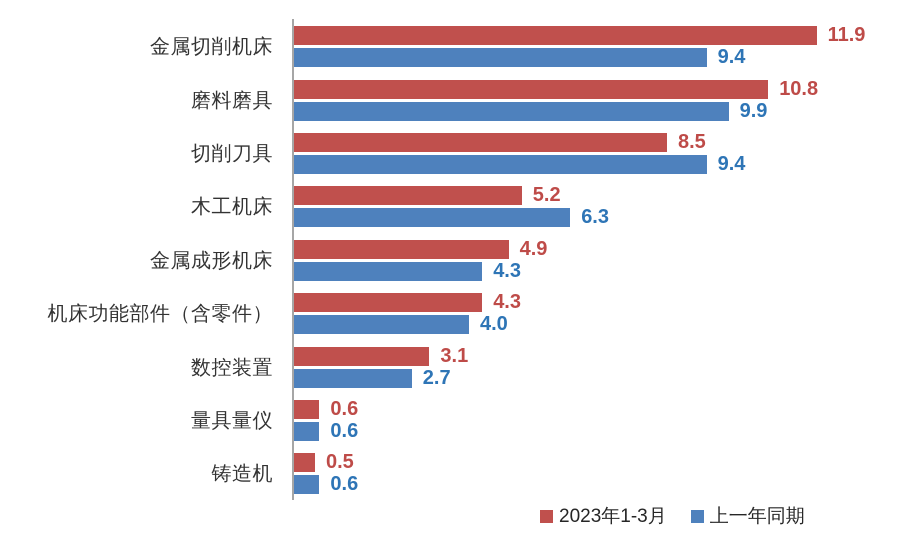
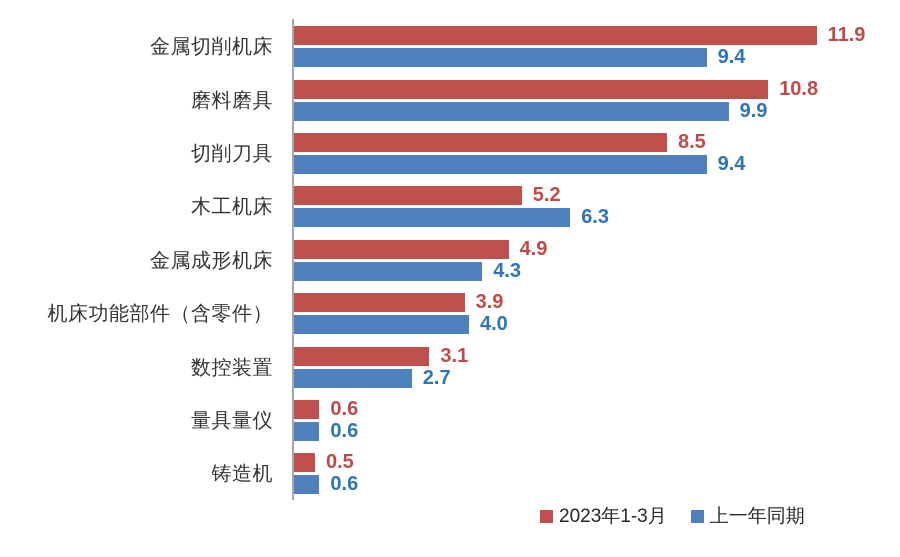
2023年1-3月/机床功能部件（含零件）: 4.3 -> 3.9
